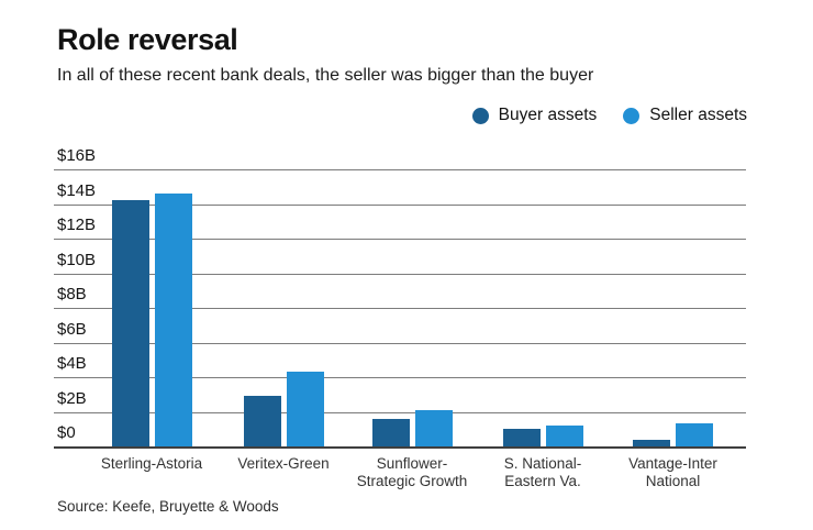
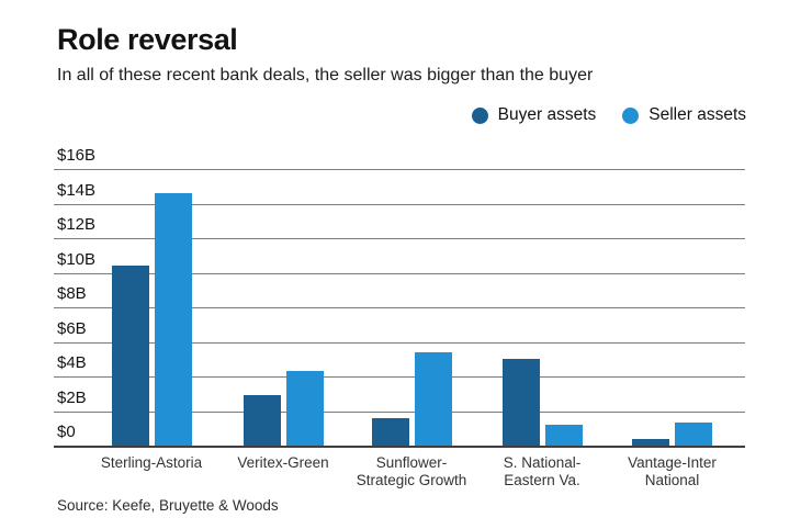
Buyer assets/Sterling-Astoria: $14.2B -> $10.4B
Seller assets/Sunflower- Strategic Growth: $2.1B -> $5.4B
Buyer assets/S. National- Eastern Va.: $1.0B -> $5.0B
